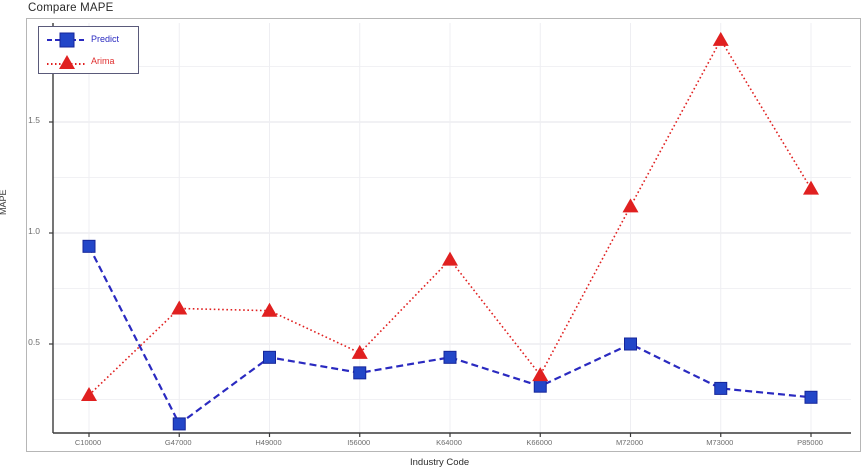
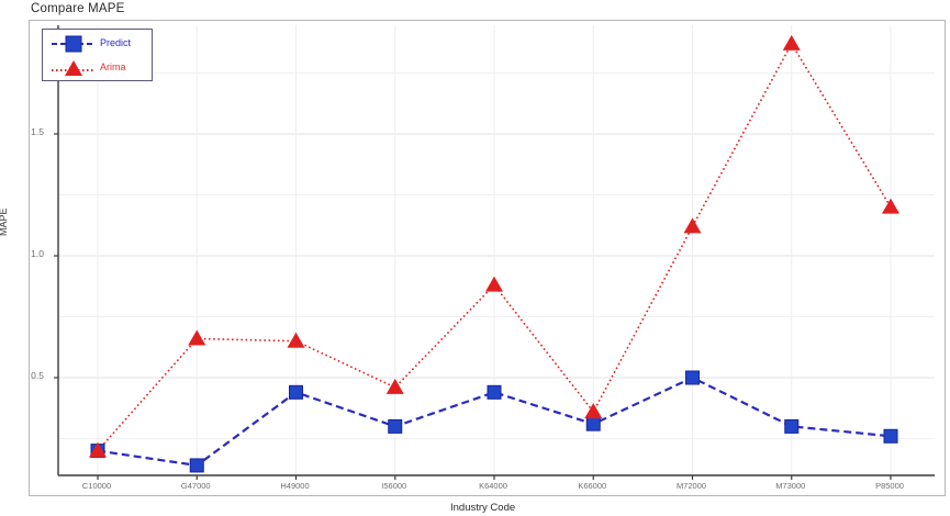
Predict/C10000: 0.94 -> 0.20
Arima/C10000: 0.27 -> 0.20
Predict/I56000: 0.37 -> 0.30
